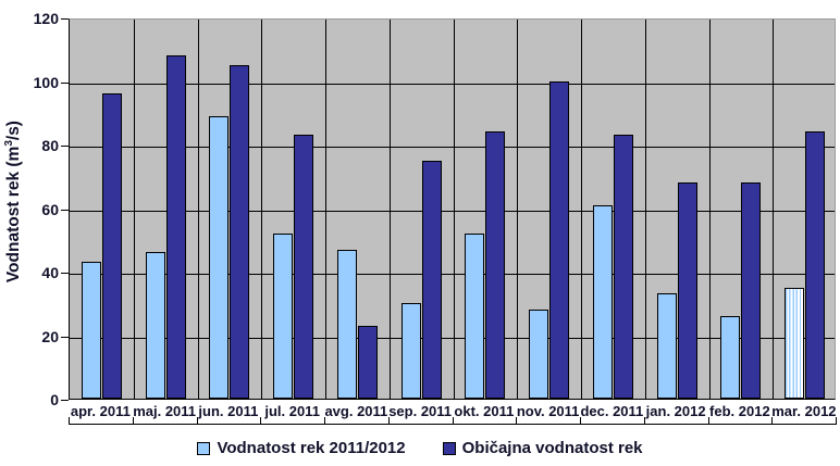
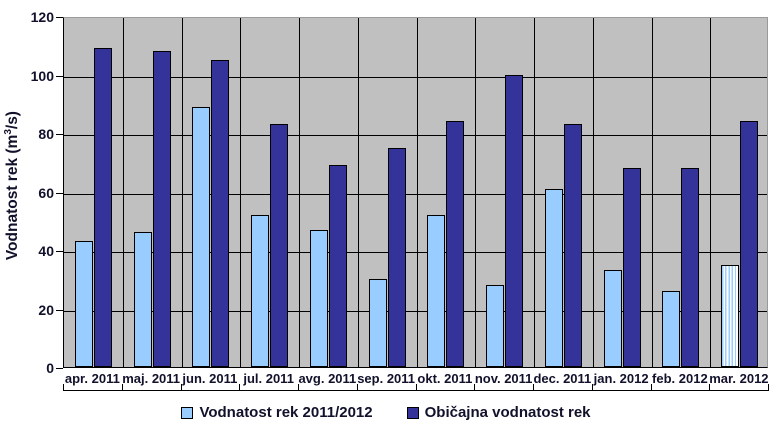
Običajna vodnatost rek/apr. 2011: 96 -> 109
Običajna vodnatost rek/avg. 2011: 23 -> 69
